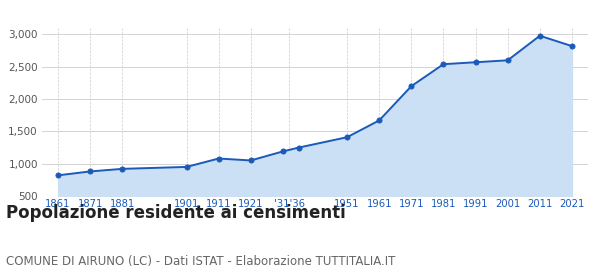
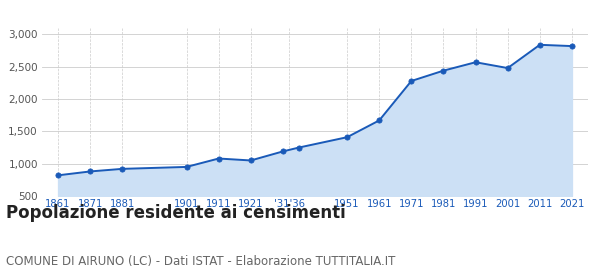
1971: 2,200 -> 2,280
1981: 2,540 -> 2,440
2001: 2,600 -> 2,480
2011: 2,980 -> 2,840
